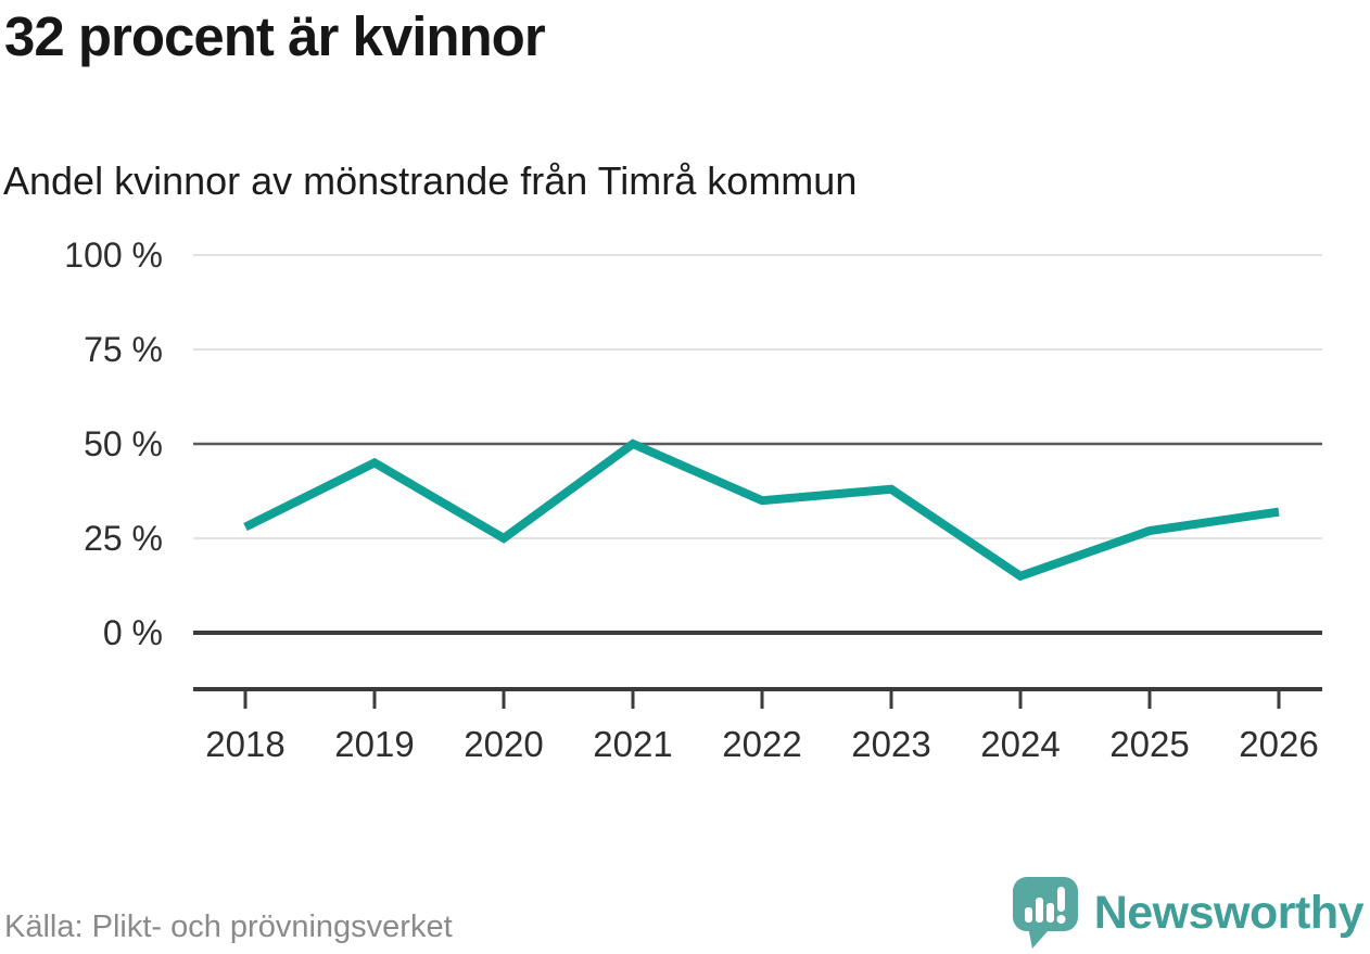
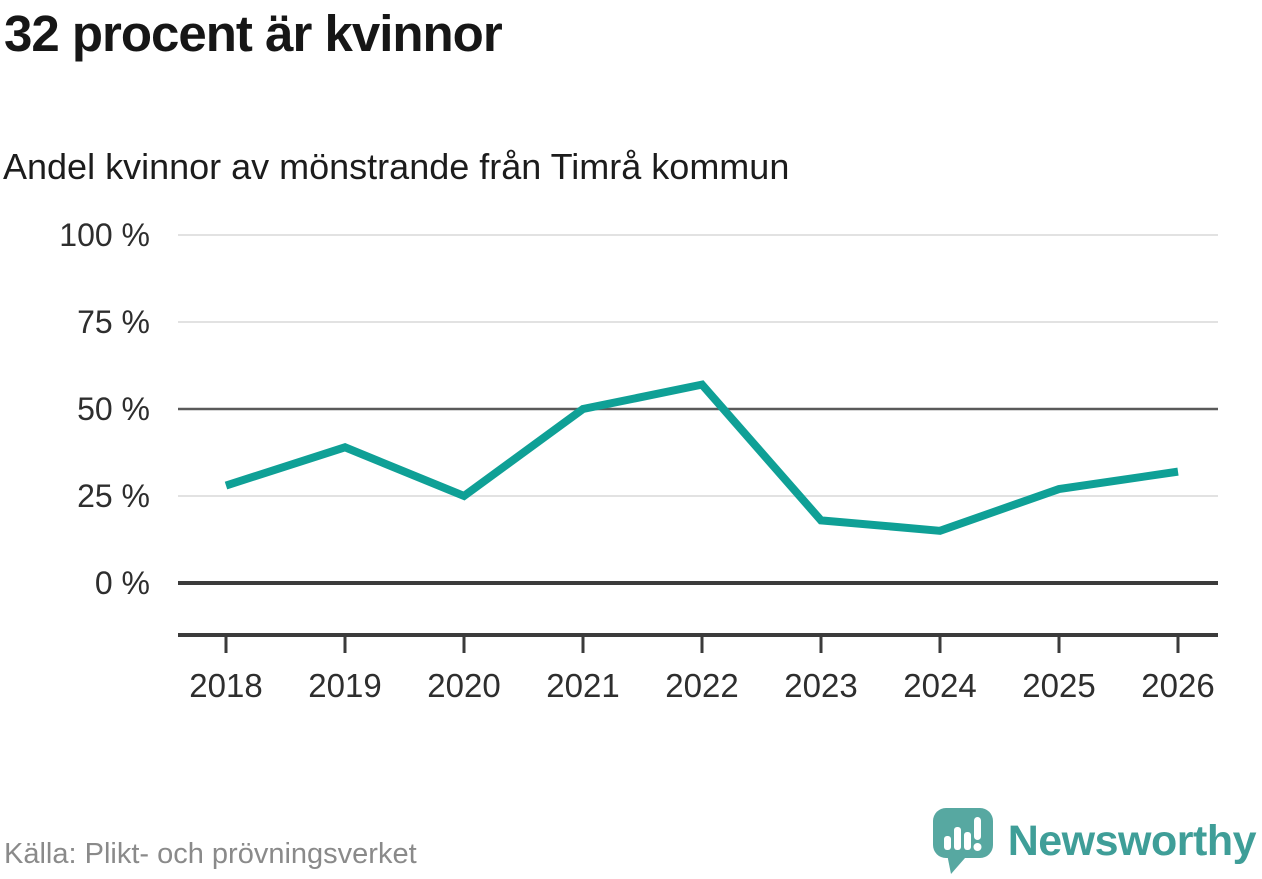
2019: 45% -> 39%
2022: 35% -> 57%
2023: 38% -> 18%
